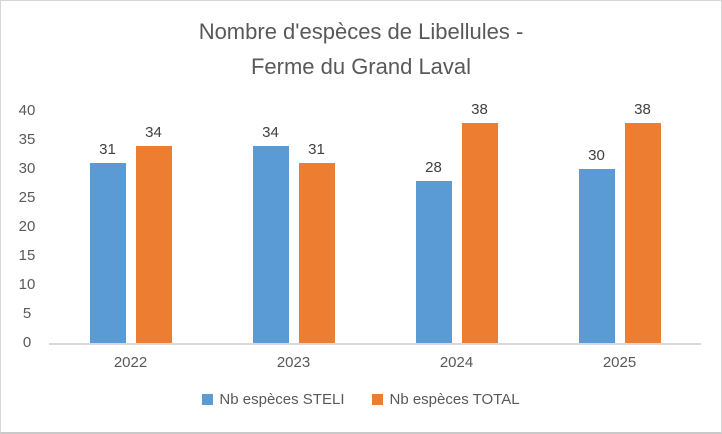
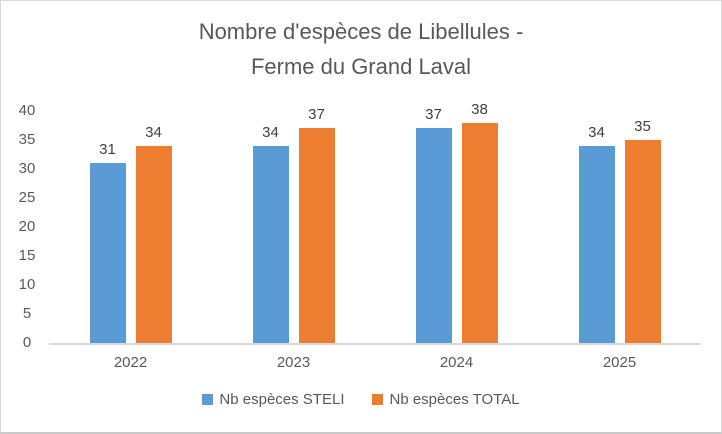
Nb espèces TOTAL/2023: 31 -> 37
Nb espèces STELI/2024: 28 -> 37
Nb espèces STELI/2025: 30 -> 34
Nb espèces TOTAL/2025: 38 -> 35
